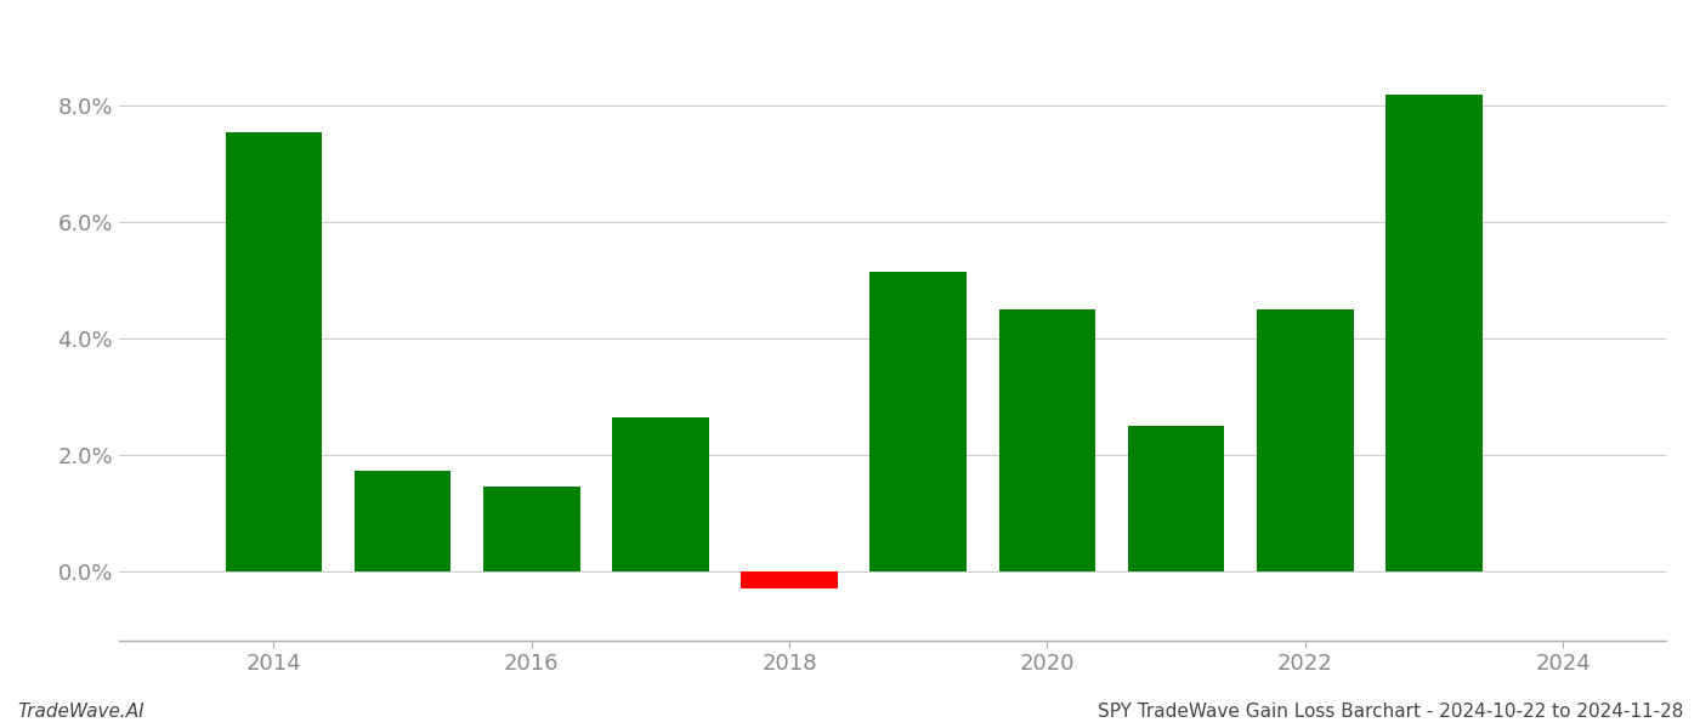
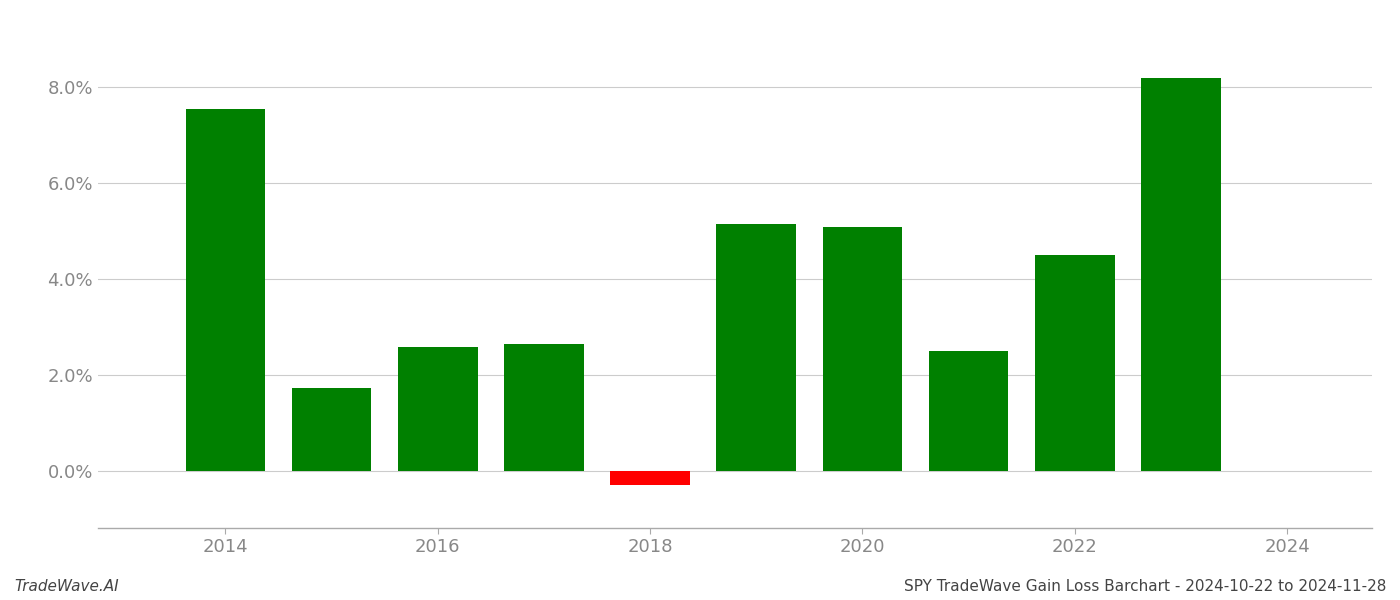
2016: 1.45% -> 2.59%
2020: 4.50% -> 5.08%
